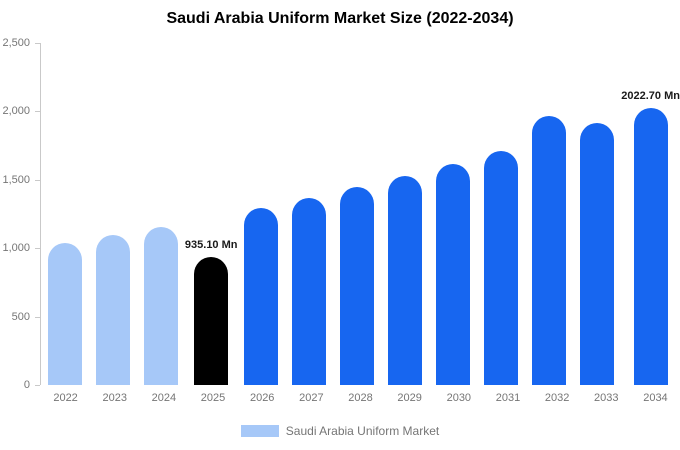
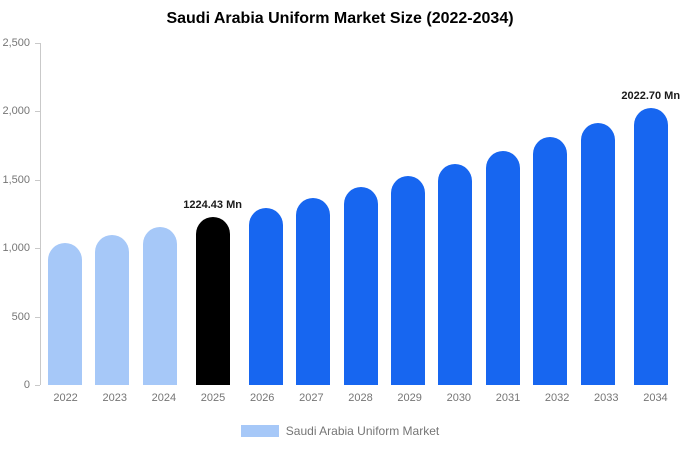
2025: 935.10 -> 1224.43
2032: 1970 -> 1810
